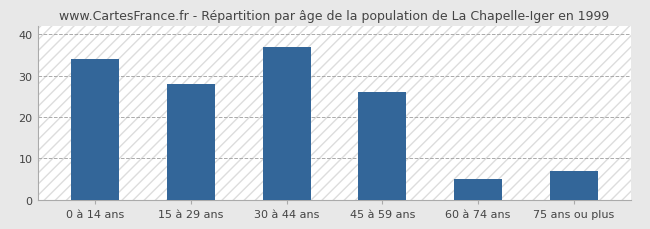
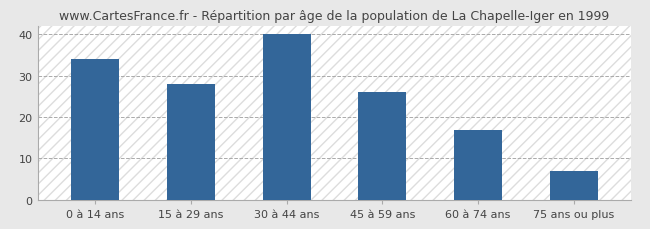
30 à 44 ans: 37 -> 40
60 à 74 ans: 5 -> 17
